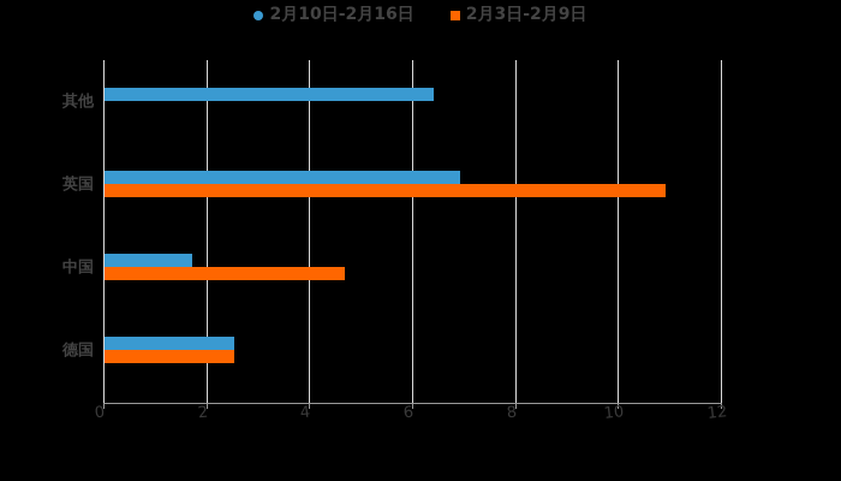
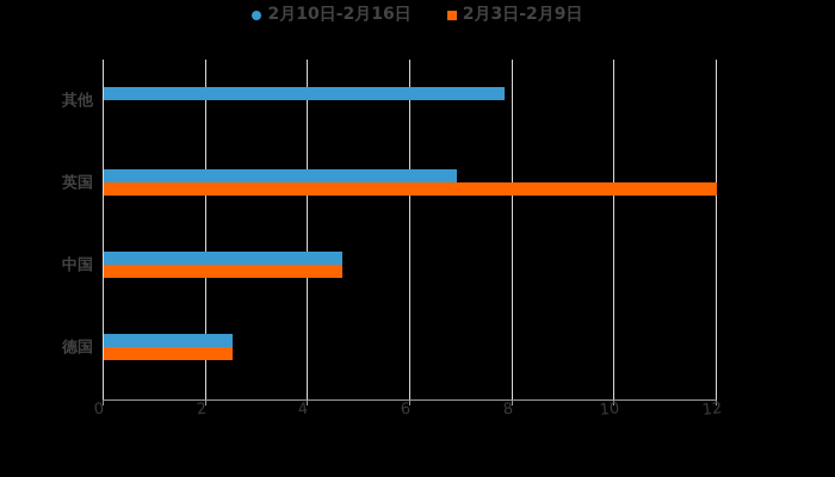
2月10日-2月16日/其他: 6.4 -> 7.8
2月3日-2月9日/英国: 10.9 -> 12.0
2月10日-2月16日/中国: 1.7 -> 4.7
